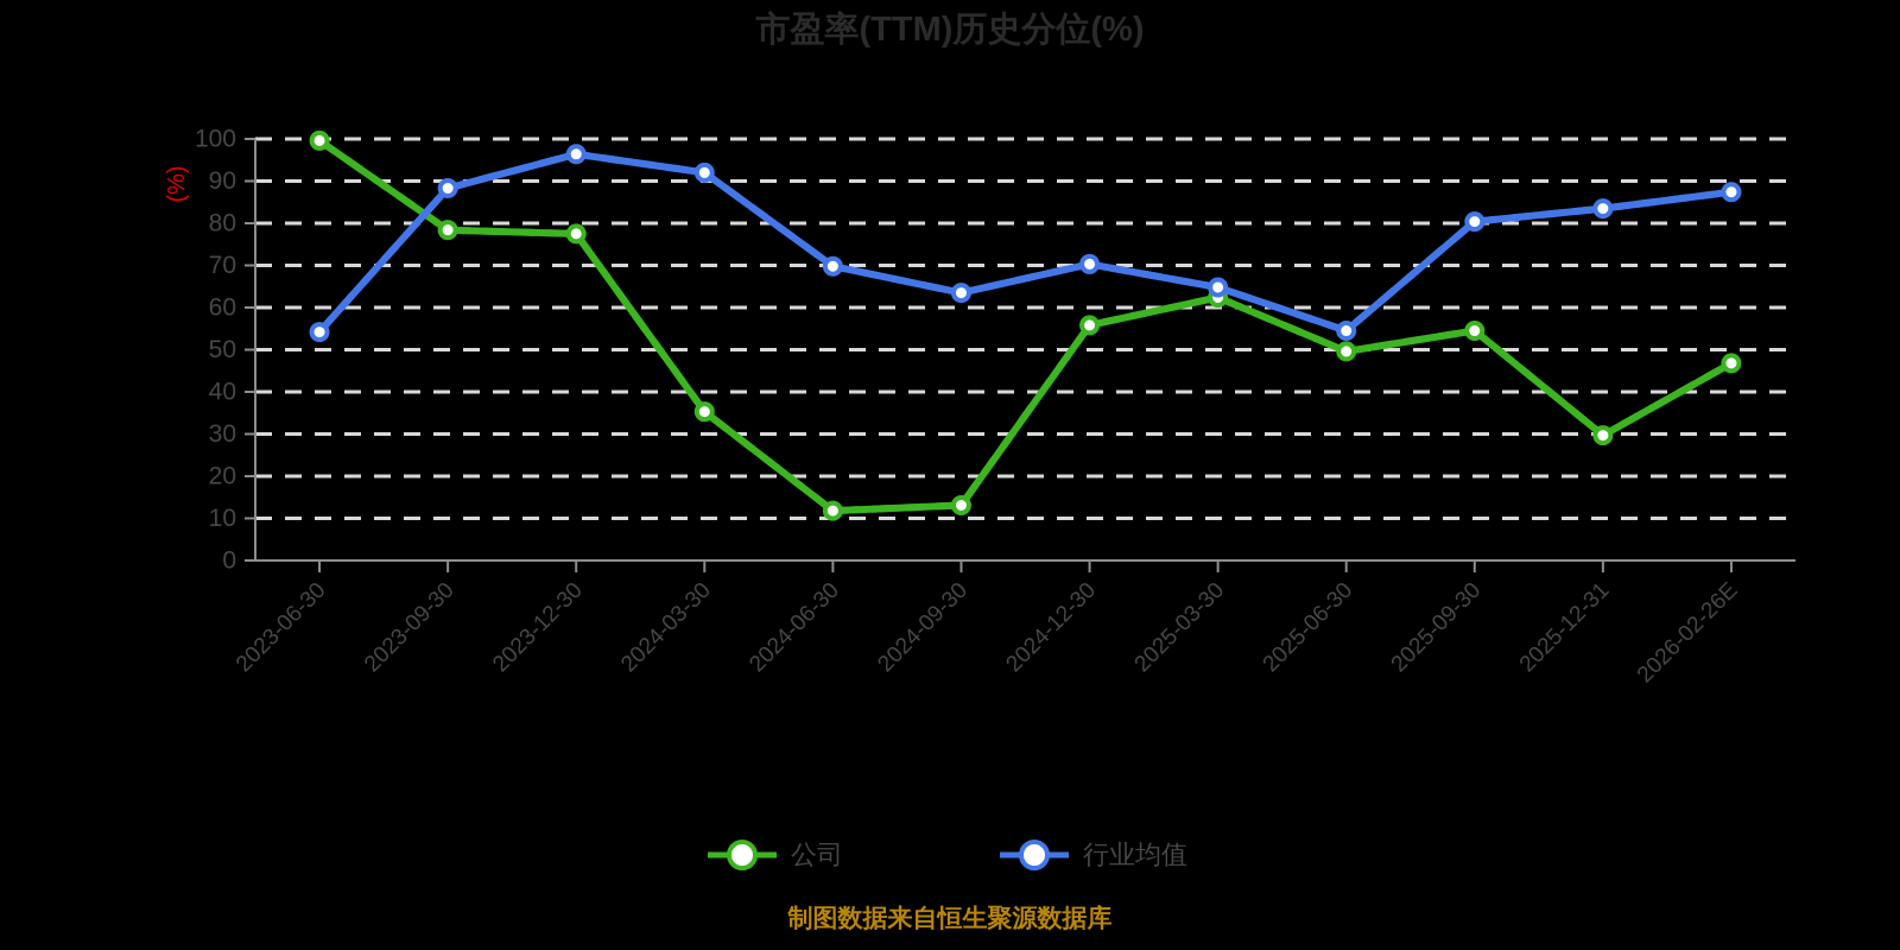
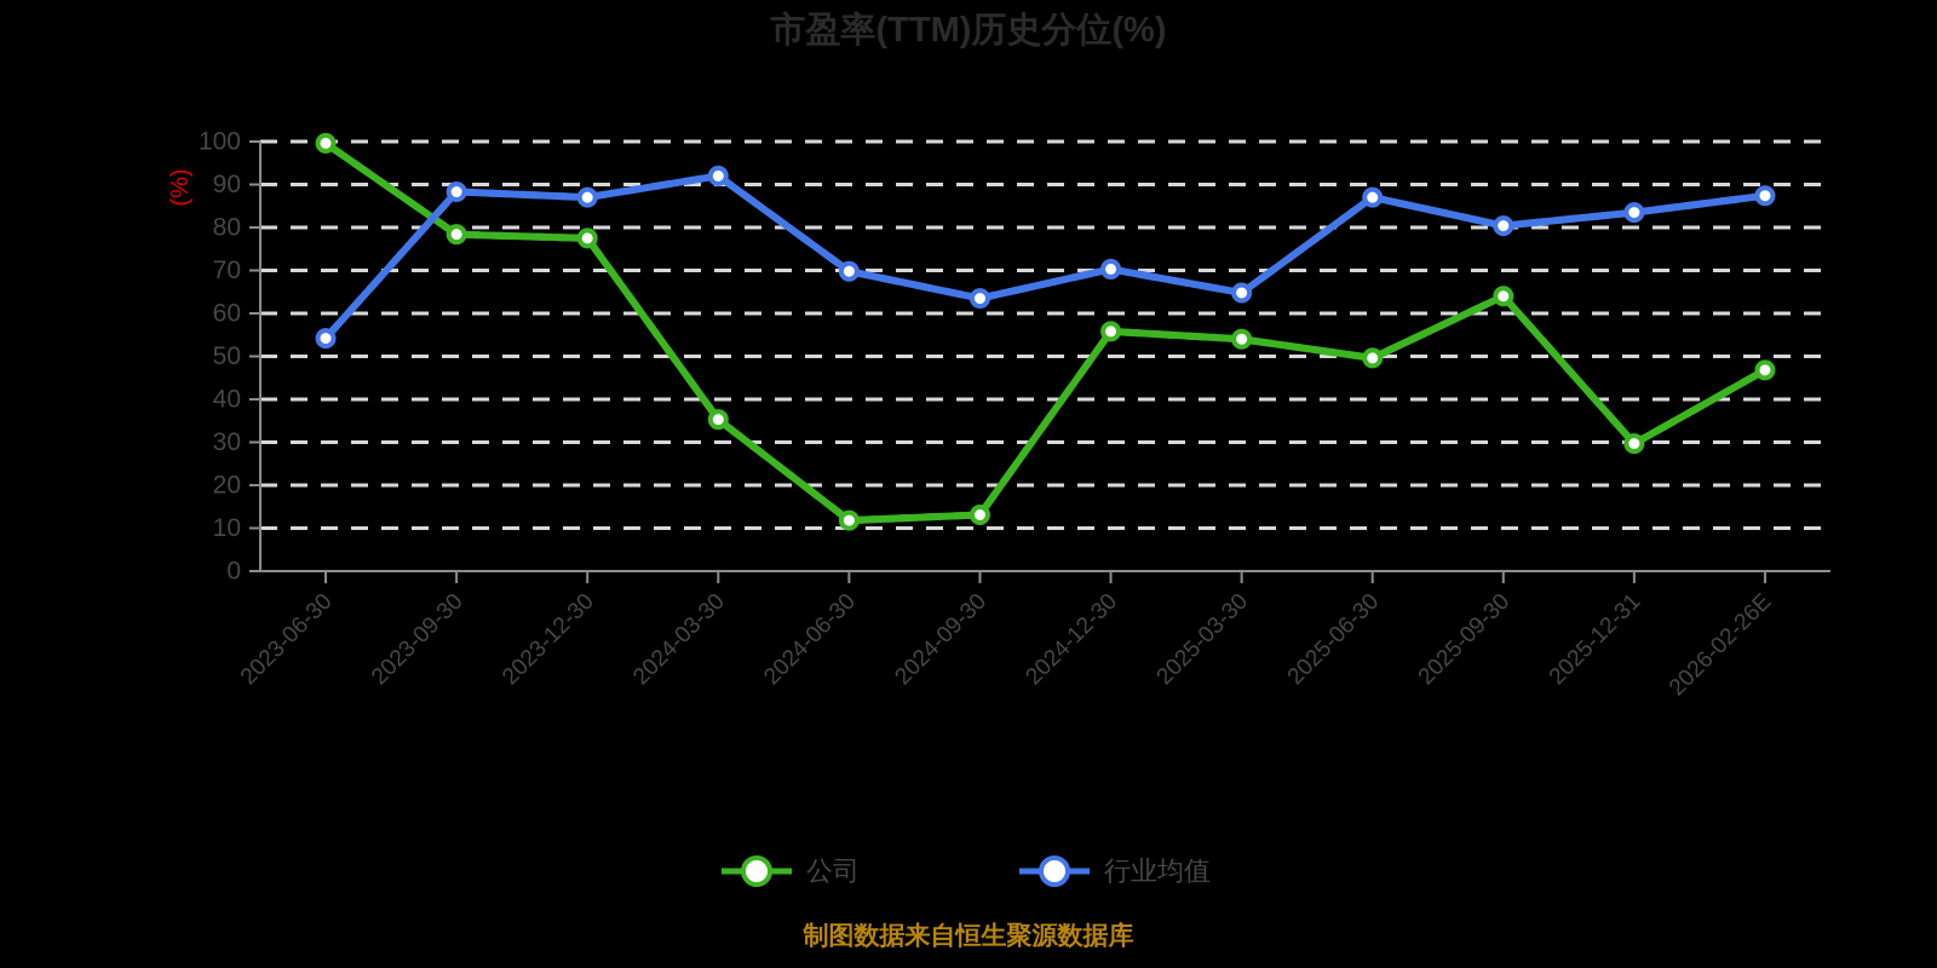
行业均值/2023-12-30: 96 -> 87
公司/2025-03-30: 62 -> 54
行业均值/2025-06-30: 54 -> 87
公司/2025-09-30: 54 -> 64
